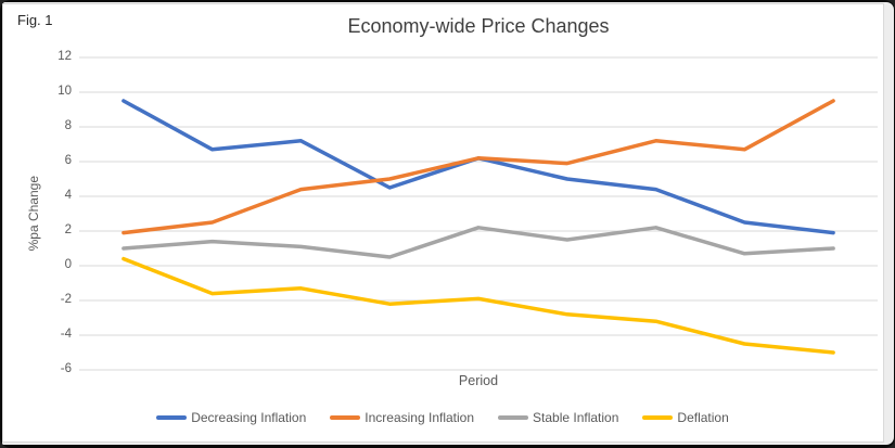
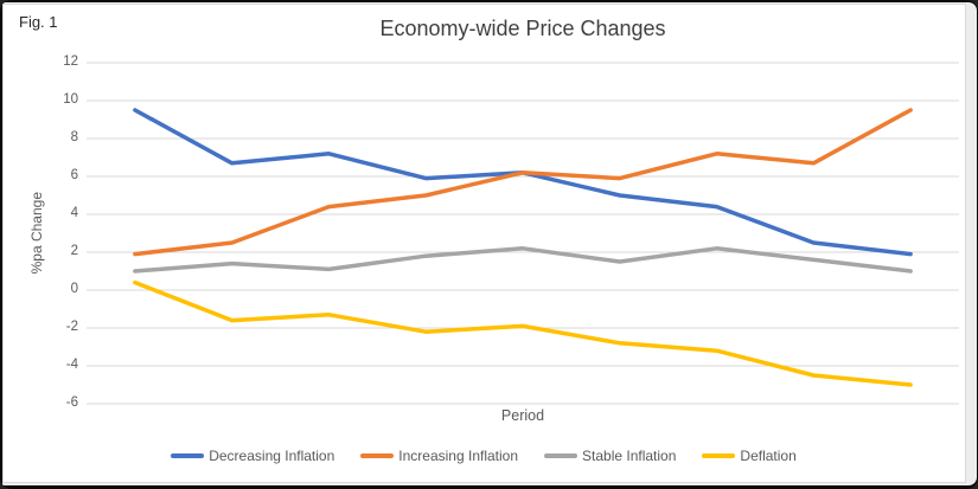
Decreasing Inflation/4: 4.5 -> 5.9
Stable Inflation/4: 0.5 -> 1.8
Stable Inflation/8: 0.7 -> 1.6
